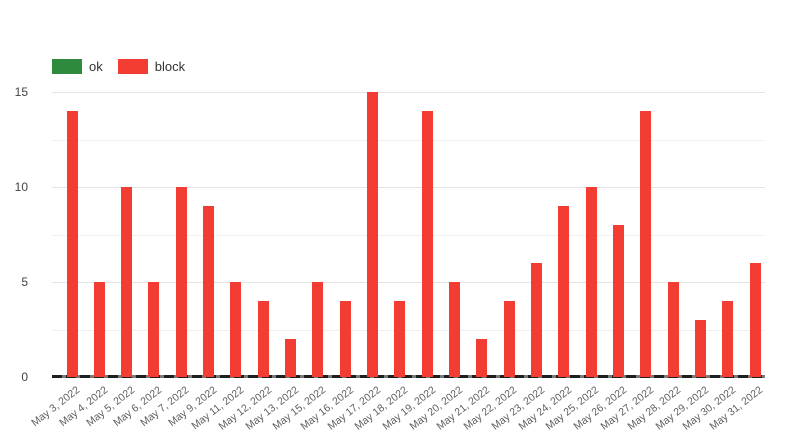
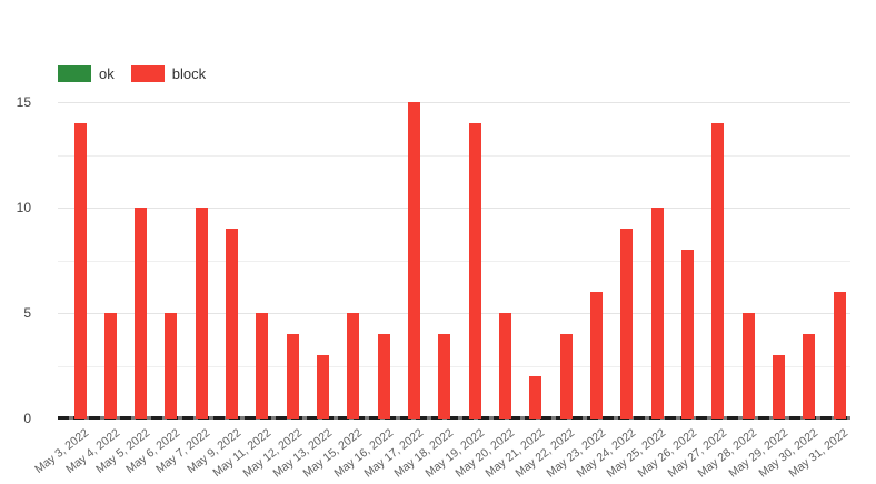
block/May 13, 2022: 2 -> 3
